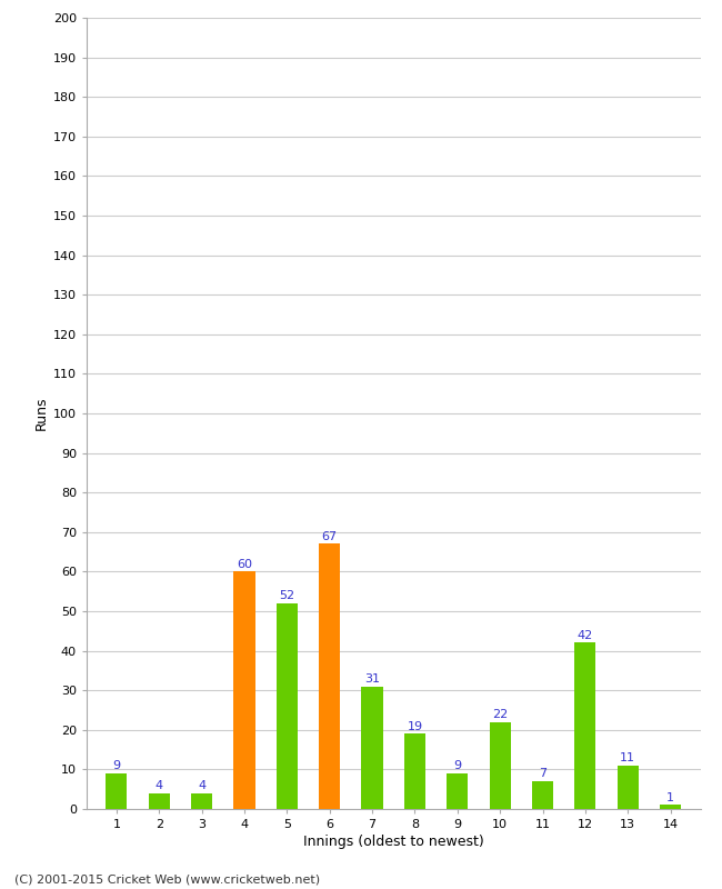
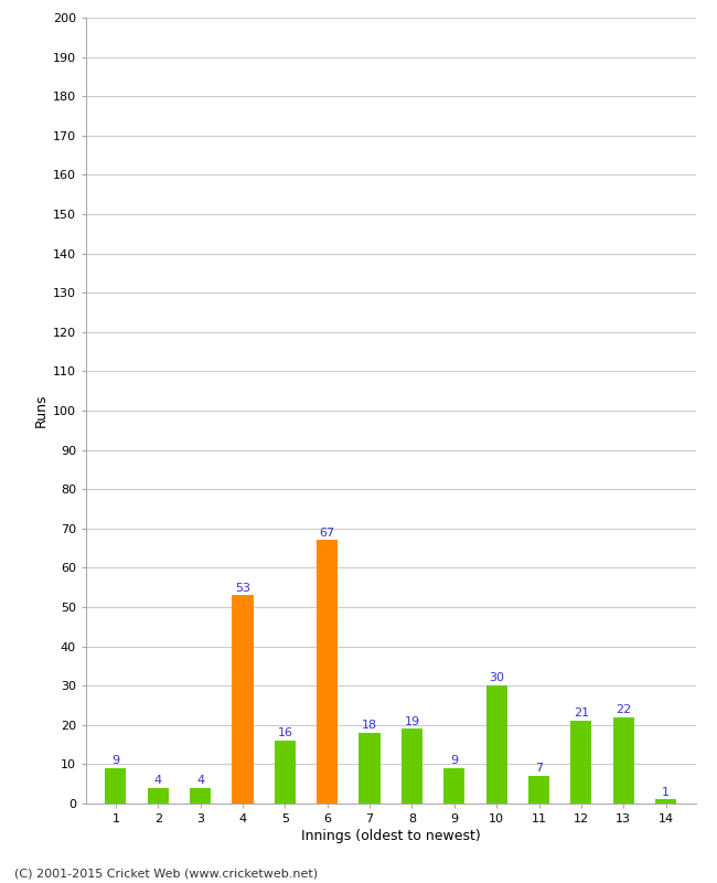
4: 60 -> 53
5: 52 -> 16
7: 31 -> 18
10: 22 -> 30
12: 42 -> 21
13: 11 -> 22
